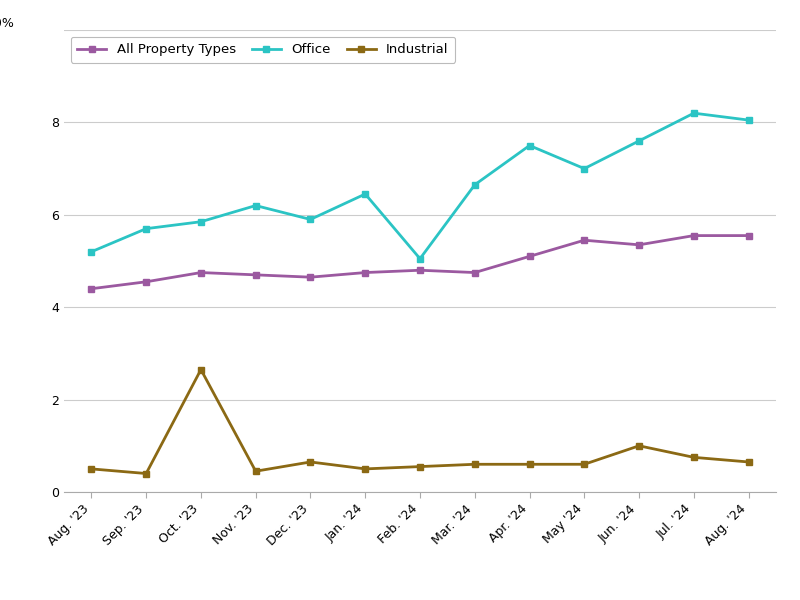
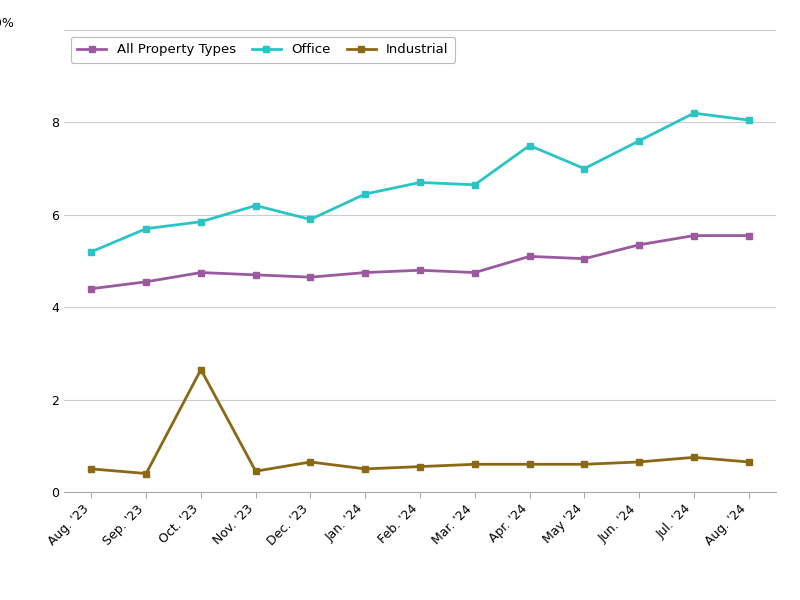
Office/Feb. '24: 5.05 -> 6.70
All Property Types/May '24: 5.45 -> 5.05
Industrial/Jun. '24: 1.00 -> 0.65
